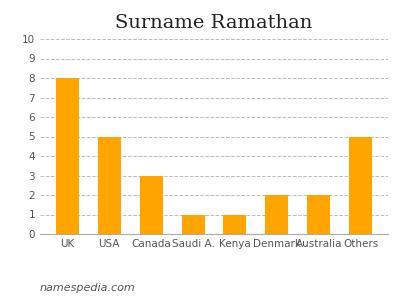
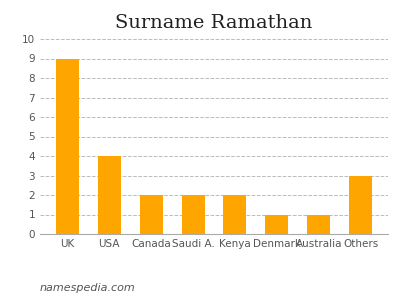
UK: 8 -> 9
USA: 5 -> 4
Canada: 3 -> 2
Saudi A.: 1 -> 2
Kenya: 1 -> 2
Denmark: 2 -> 1
Australia: 2 -> 1
Others: 5 -> 3
